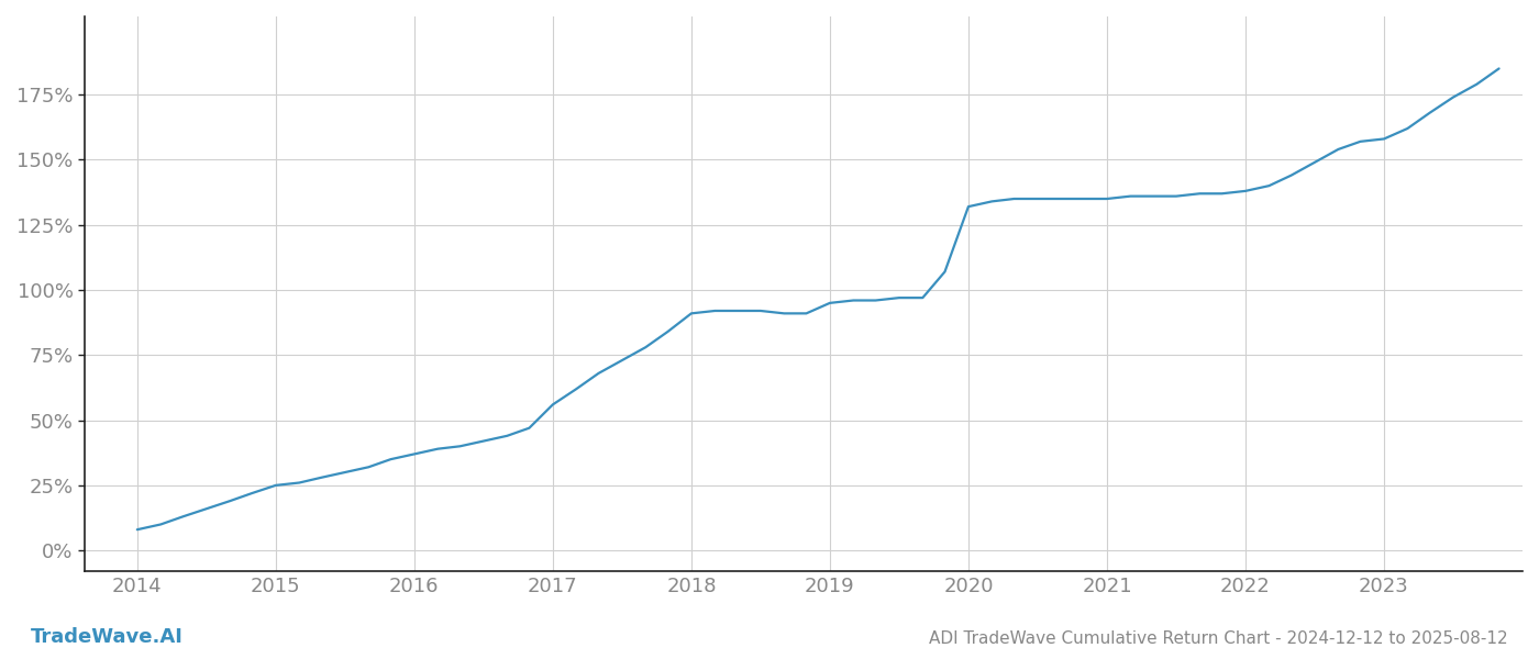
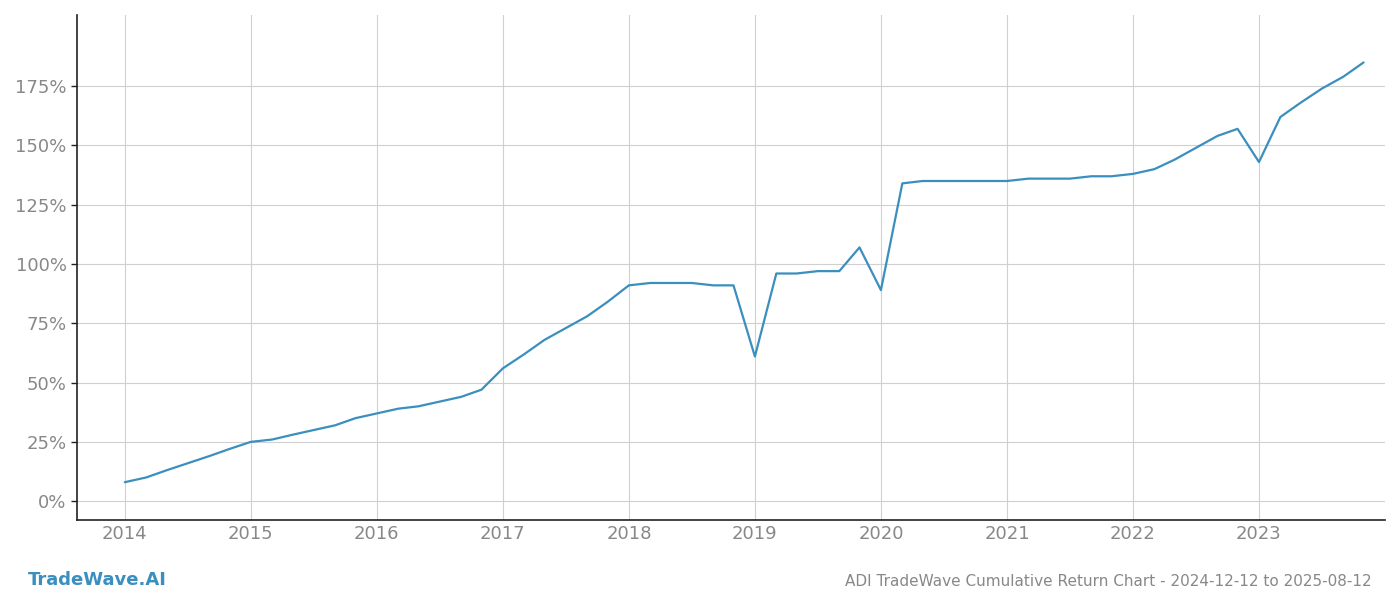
2019: 95% -> 61%
2020: 132% -> 89%
2023: 158% -> 143%
